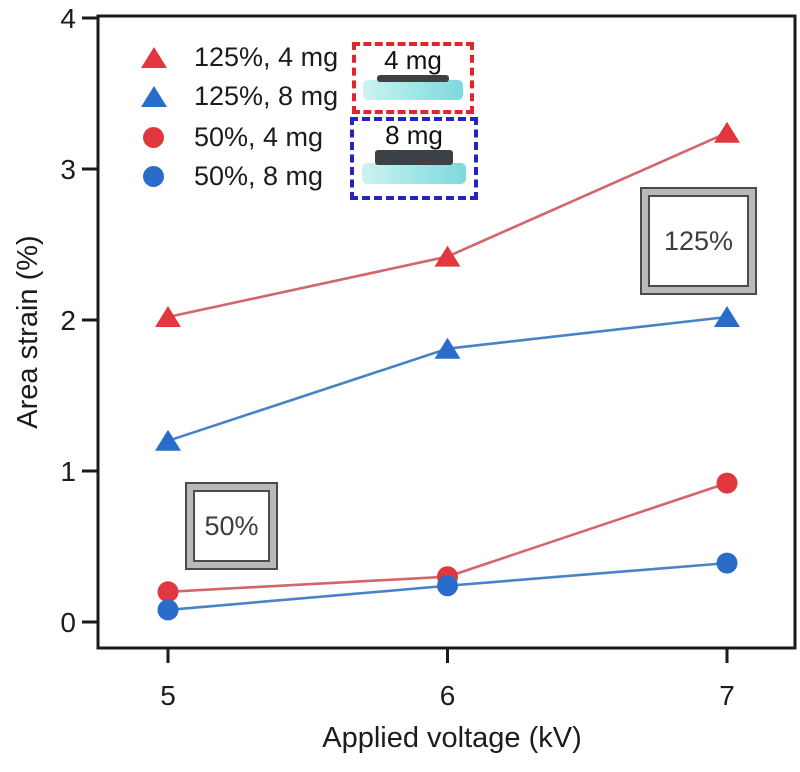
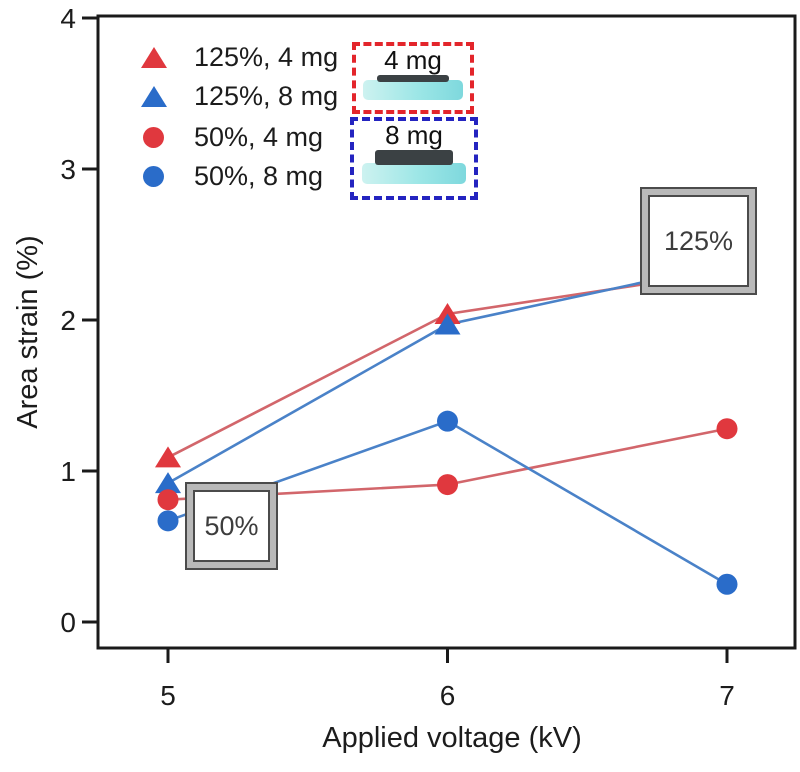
125%, 4 mg/5: 2.02 -> 1.09
125%, 8 mg/5: 1.20 -> 0.92
50%, 4 mg/5: 0.20 -> 0.81
50%, 8 mg/5: 0.08 -> 0.67
125%, 4 mg/6: 2.42 -> 2.04
125%, 8 mg/6: 1.81 -> 1.97
50%, 4 mg/6: 0.30 -> 0.91
50%, 8 mg/6: 0.24 -> 1.33
125%, 4 mg/7: 3.24 -> 2.32
125%, 8 mg/7: 2.02 -> 2.37
50%, 4 mg/7: 0.92 -> 1.28
50%, 8 mg/7: 0.39 -> 0.25
